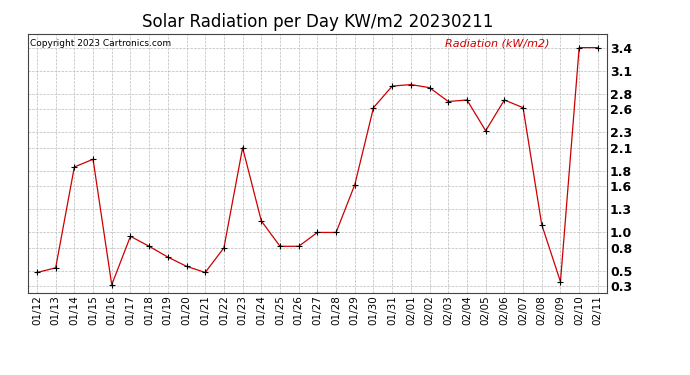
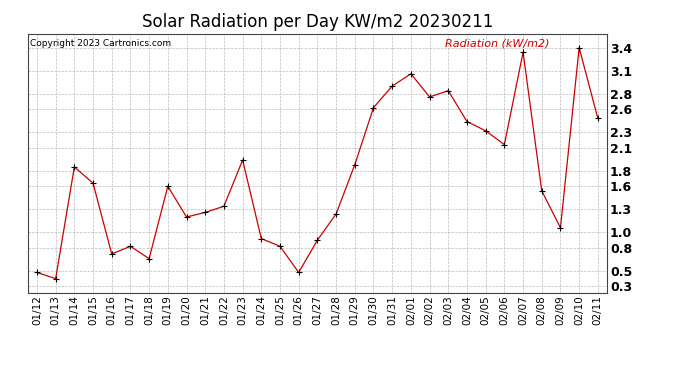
01/13: 0.54 -> 0.40
01/15: 1.95 -> 1.64
01/16: 0.32 -> 0.72
01/17: 0.95 -> 0.82
01/18: 0.82 -> 0.66
01/19: 0.68 -> 1.60
01/20: 0.56 -> 1.20
01/21: 0.48 -> 1.26
01/22: 0.80 -> 1.34
01/23: 2.10 -> 1.94
01/24: 1.15 -> 0.92
01/26: 0.82 -> 0.48
01/27: 1.00 -> 0.90
01/28: 1.00 -> 1.24
01/29: 1.62 -> 1.88
02/01: 2.92 -> 3.06
02/02: 2.88 -> 2.76
02/03: 2.70 -> 2.84
02/04: 2.72 -> 2.44
02/06: 2.72 -> 2.14
02/07: 2.62 -> 3.34
02/08: 1.10 -> 1.54
02/09: 0.36 -> 1.06
02/11: 3.40 -> 2.48
